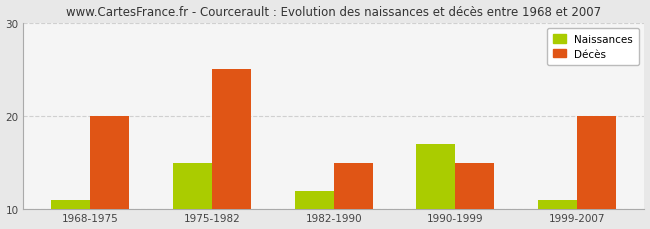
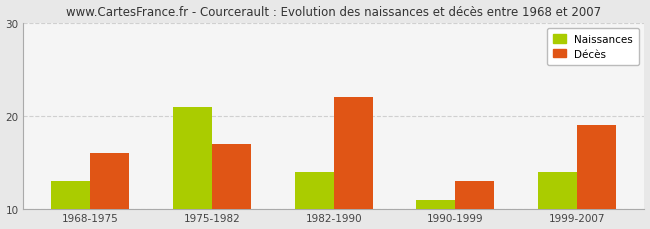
Naissances/1968-1975: 11 -> 13
Décès/1968-1975: 20 -> 16
Naissances/1975-1982: 15 -> 21
Décès/1975-1982: 25 -> 17
Naissances/1982-1990: 12 -> 14
Décès/1982-1990: 15 -> 22
Naissances/1990-1999: 17 -> 11
Décès/1990-1999: 15 -> 13
Naissances/1999-2007: 11 -> 14
Décès/1999-2007: 20 -> 19
